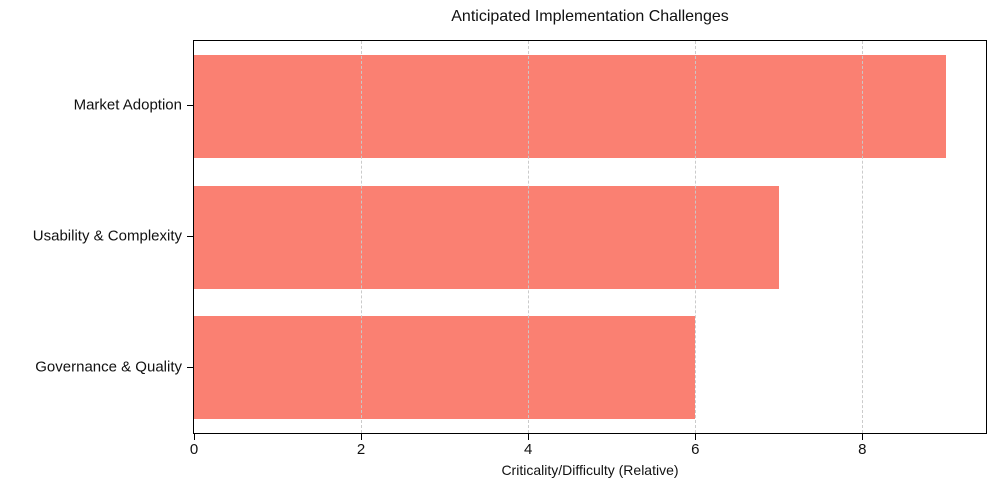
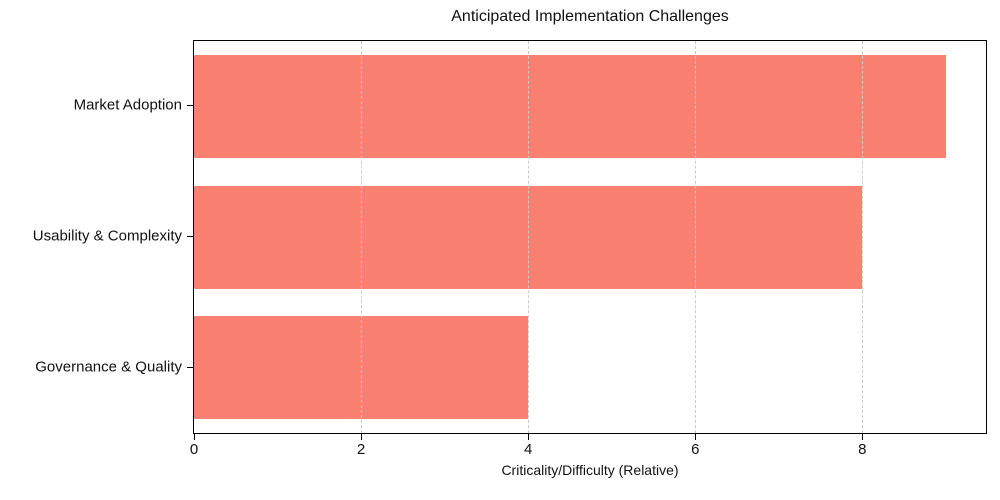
Usability & Complexity: 7 -> 8
Governance & Quality: 6 -> 4
